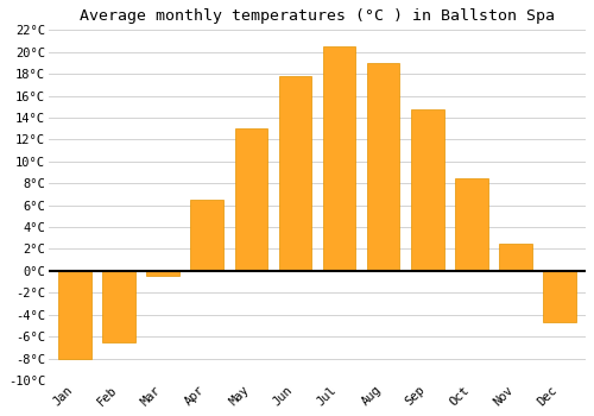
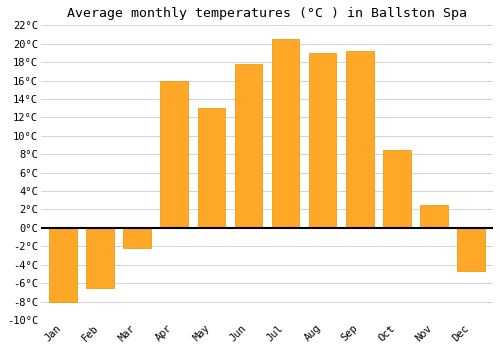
Mar: -0.5°C -> -2.2°C
Apr: 6.5°C -> 16.0°C
Sep: 14.8°C -> 19.2°C
